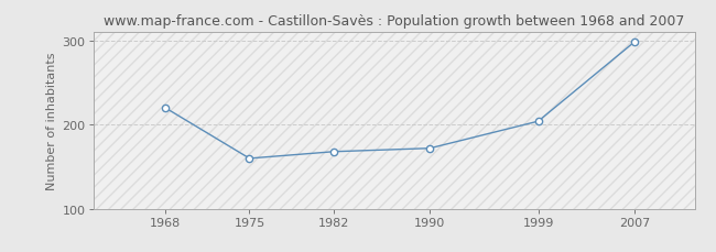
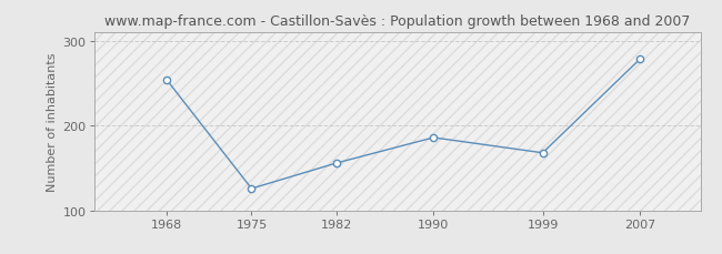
1968: 220 -> 254
1975: 160 -> 126
1982: 168 -> 156
1990: 172 -> 186
1999: 204 -> 168
2007: 298 -> 278
